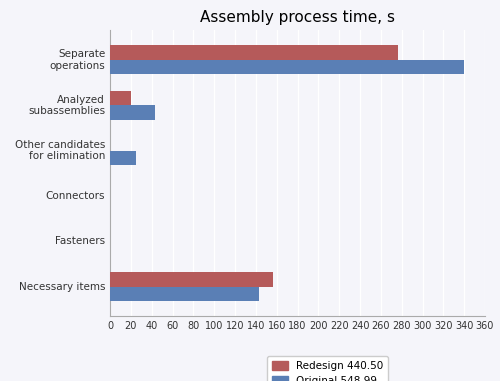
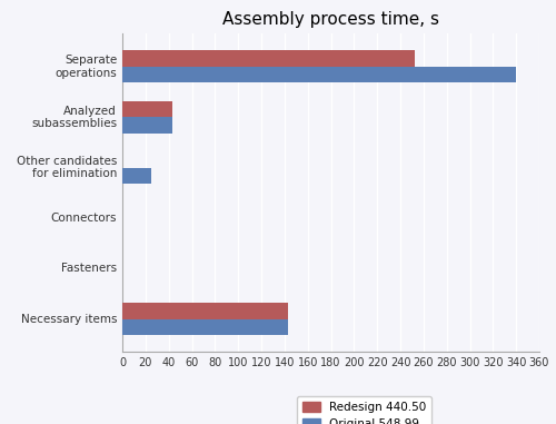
Redesign 440.50/Separate operations: 276 -> 252
Redesign 440.50/Analyzed subassemblies: 20 -> 43
Redesign 440.50/Necessary items: 156 -> 143
